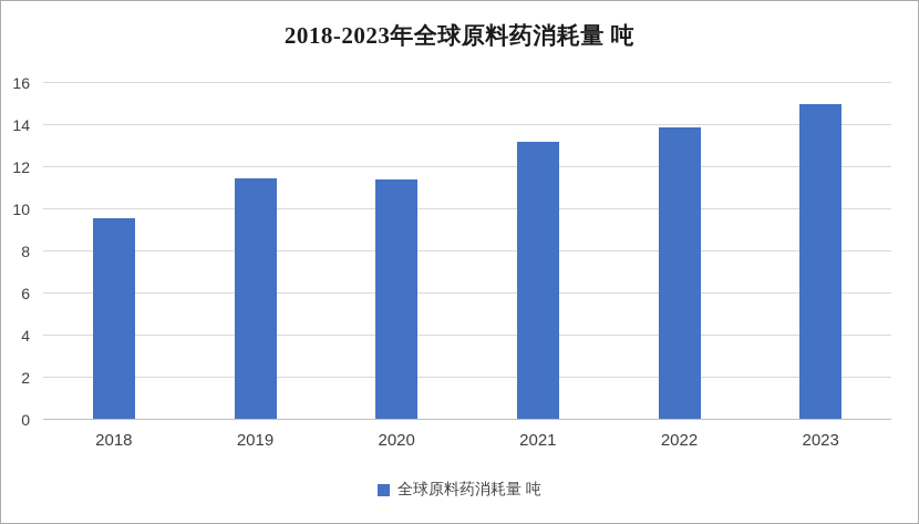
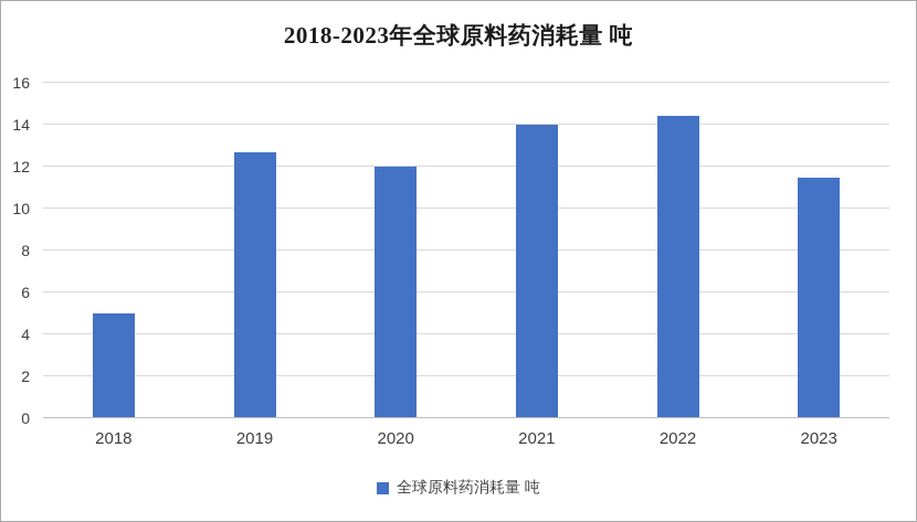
2018: 9.6 -> 5.0
2019: 11.5 -> 12.7
2020: 11.4 -> 12.0
2021: 13.2 -> 14.0
2022: 13.9 -> 14.4
2023: 15.0 -> 11.5
